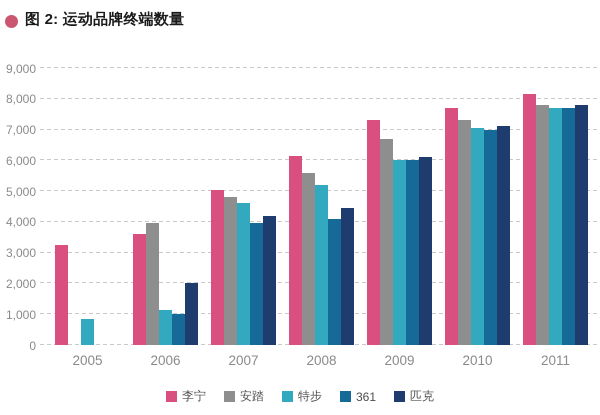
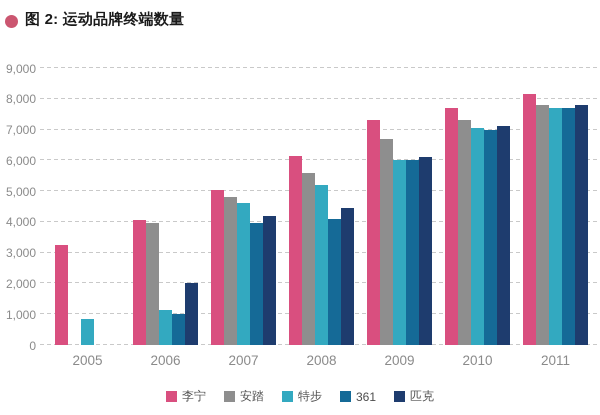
李宁/2006: 3600 -> 4000
